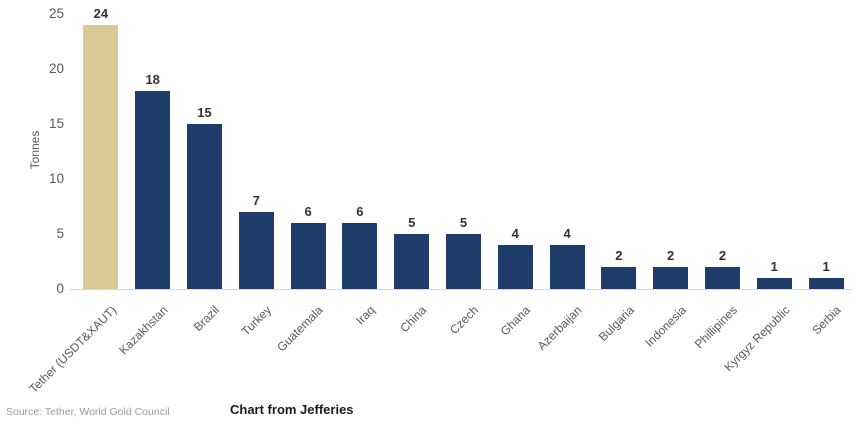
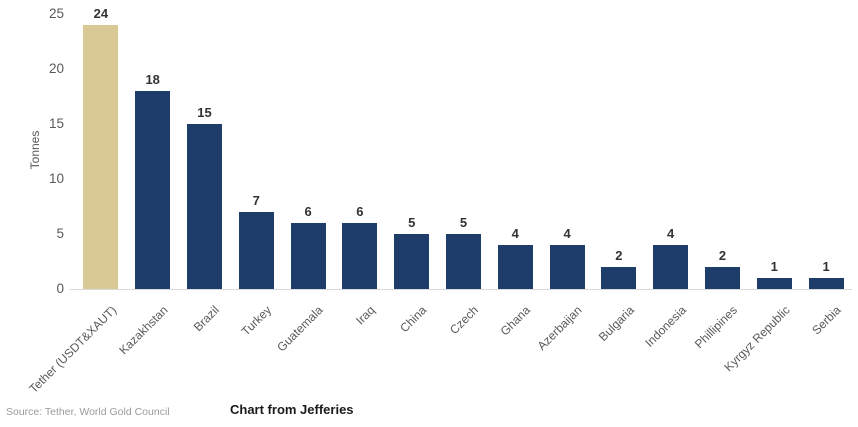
Indonesia: 2 -> 4
